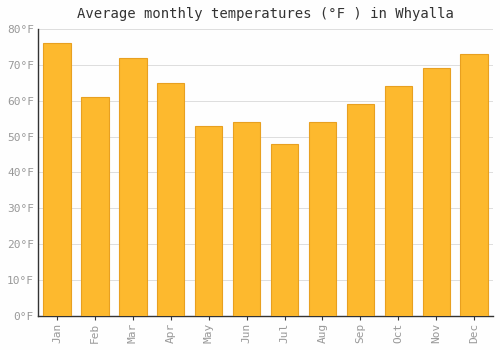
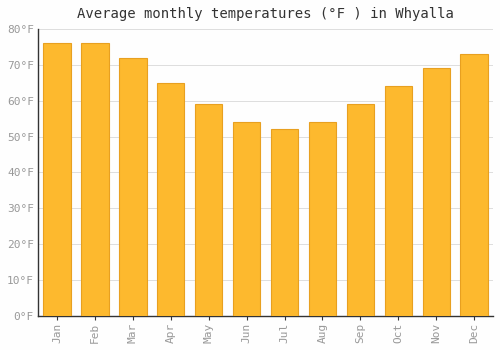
Feb: 61°F -> 76°F
May: 53°F -> 59°F
Jul: 48°F -> 52°F
